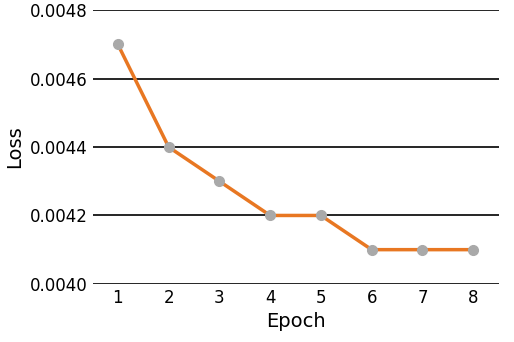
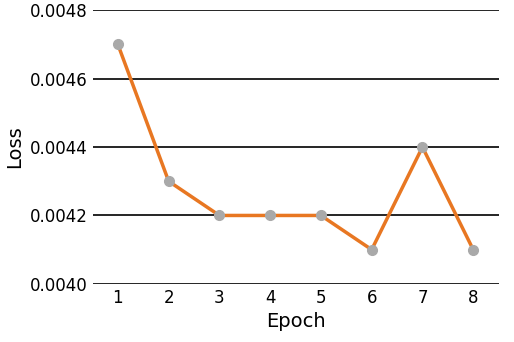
2: 0.0044 -> 0.0043
3: 0.0043 -> 0.0042
7: 0.0041 -> 0.0044
